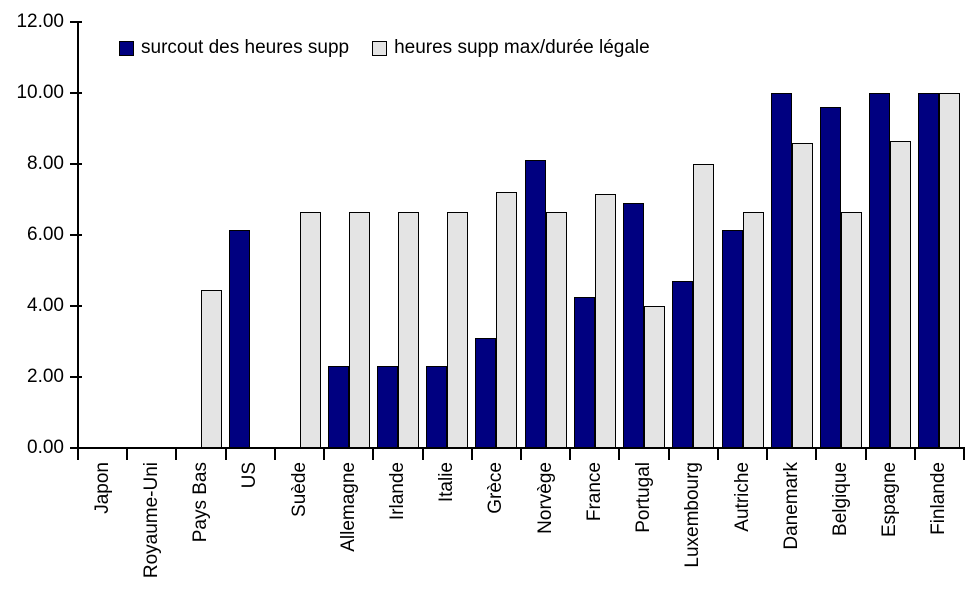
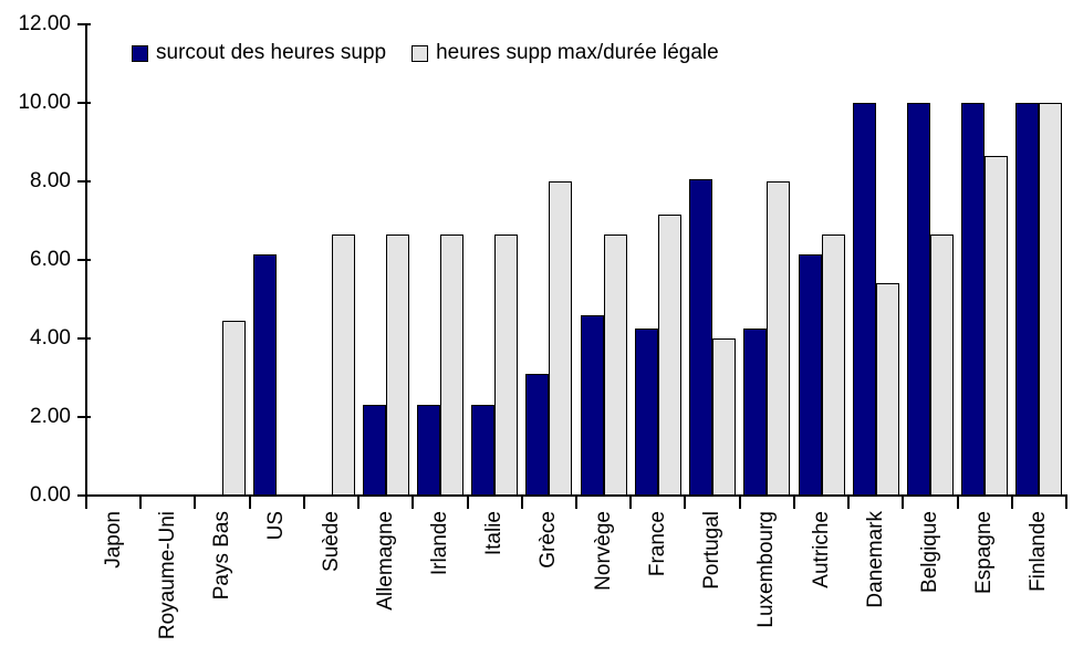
heures supp max/durée légale/Grèce: 7.2 -> 8.0
surcout des heures supp/Norvège: 8.1 -> 4.6
surcout des heures supp/Portugal: 6.9 -> 8.1
surcout des heures supp/Luxembourg: 4.7 -> 4.2
heures supp max/durée légale/Danemark: 8.6 -> 5.4
surcout des heures supp/Belgique: 9.6 -> 10.0
